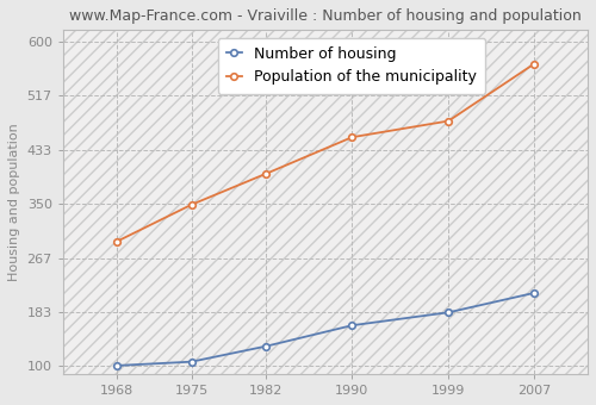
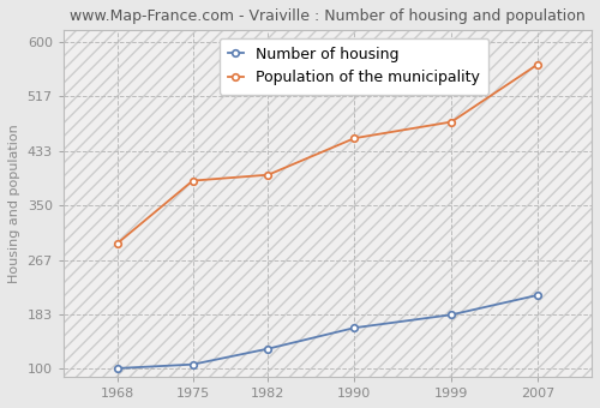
Population of the municipality/1975: 349 -> 388
